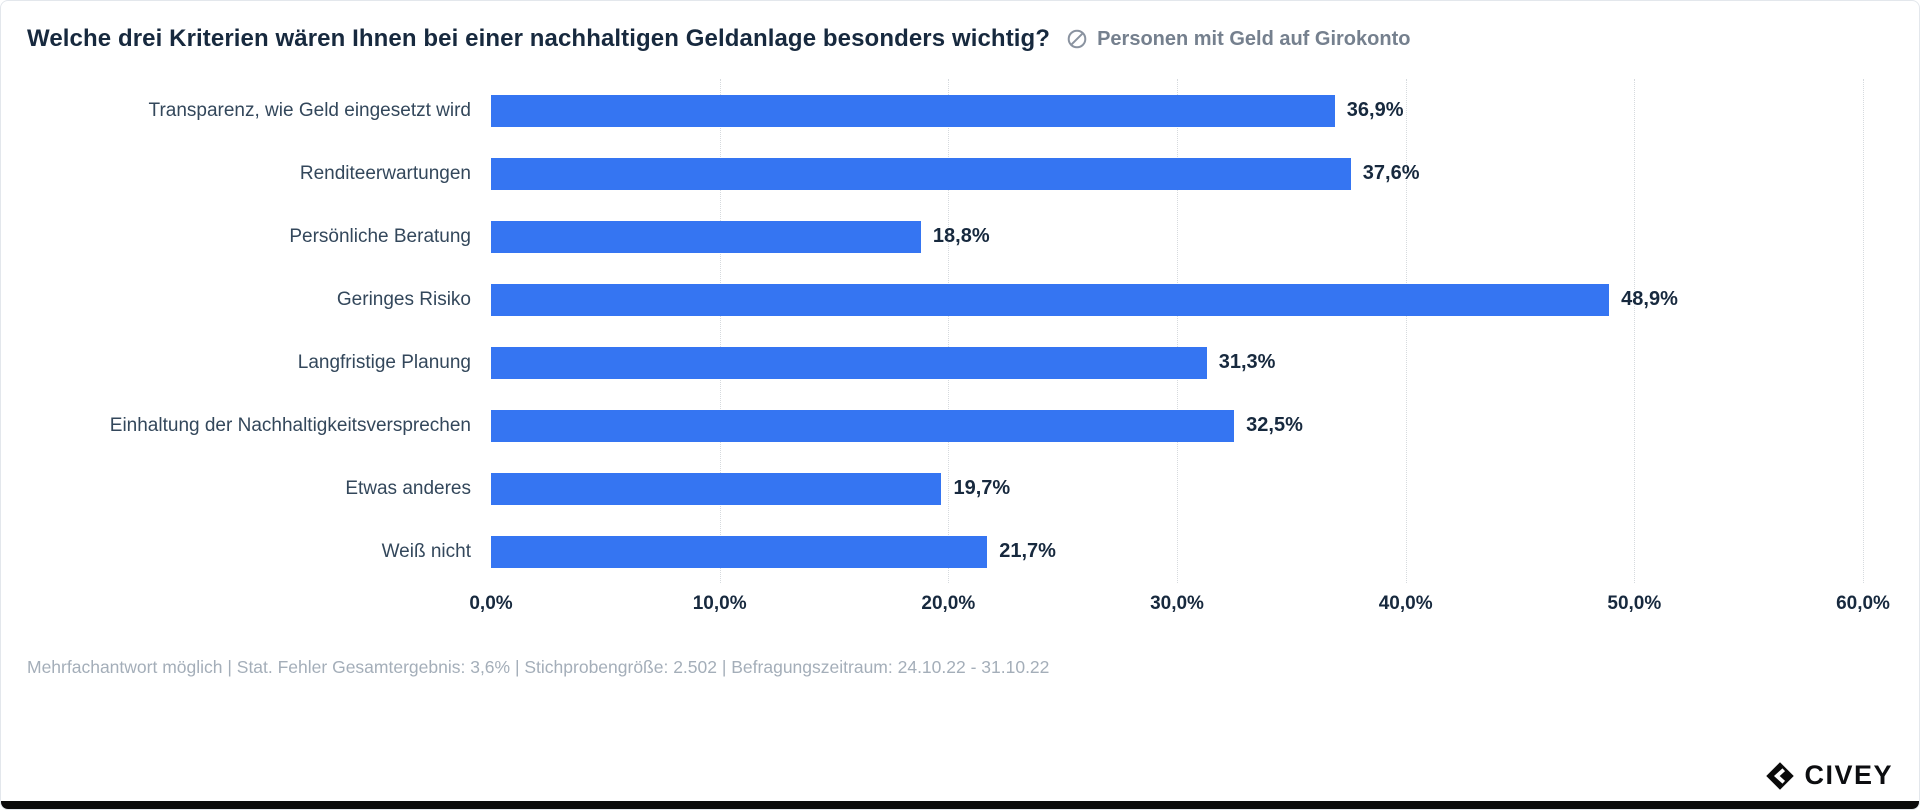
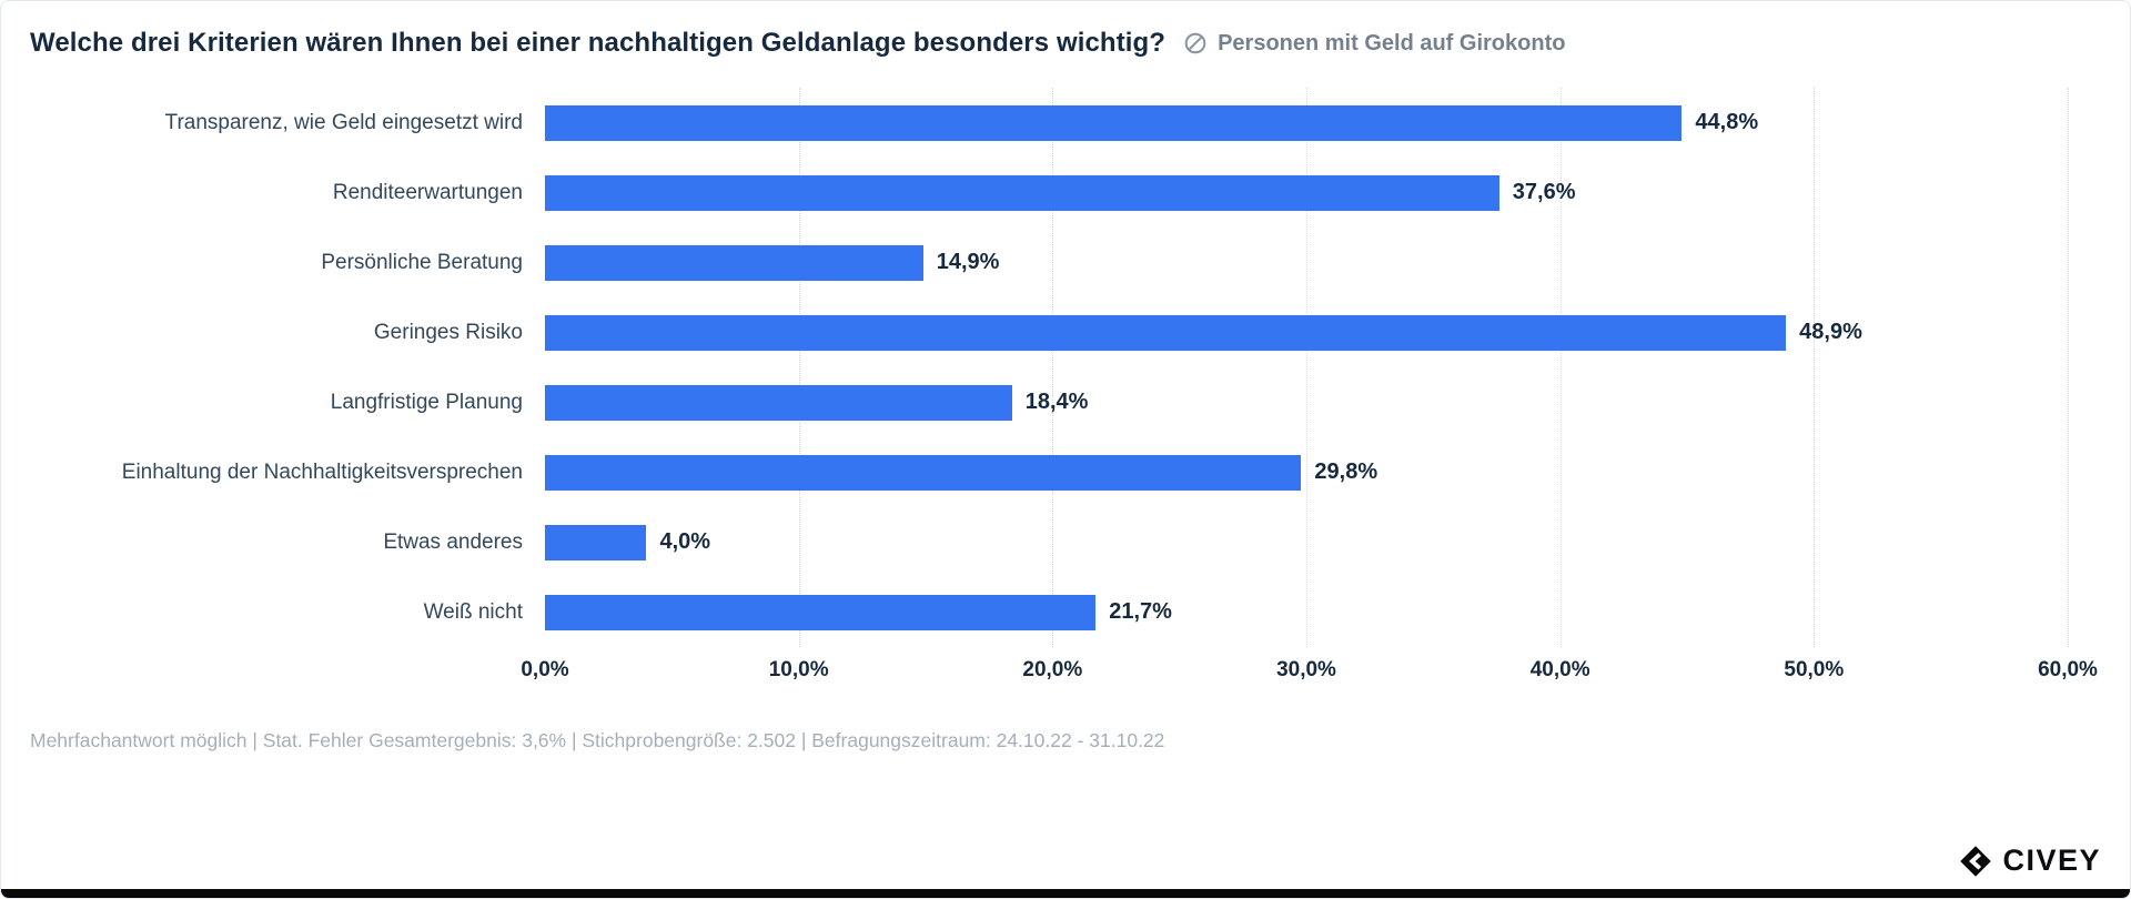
Transparenz, wie Geld eingesetzt wird: 36,9% -> 44,8%
Persönliche Beratung: 18,8% -> 14,9%
Langfristige Planung: 31,3% -> 18,4%
Einhaltung der Nachhaltigkeitsversprechen: 32,5% -> 29,8%
Etwas anderes: 19,7% -> 4,0%
